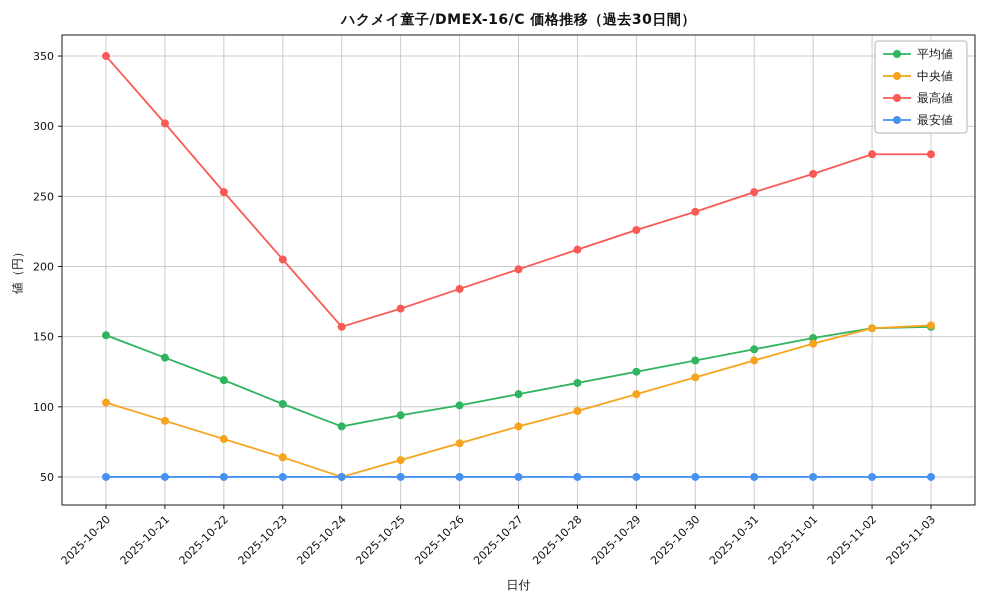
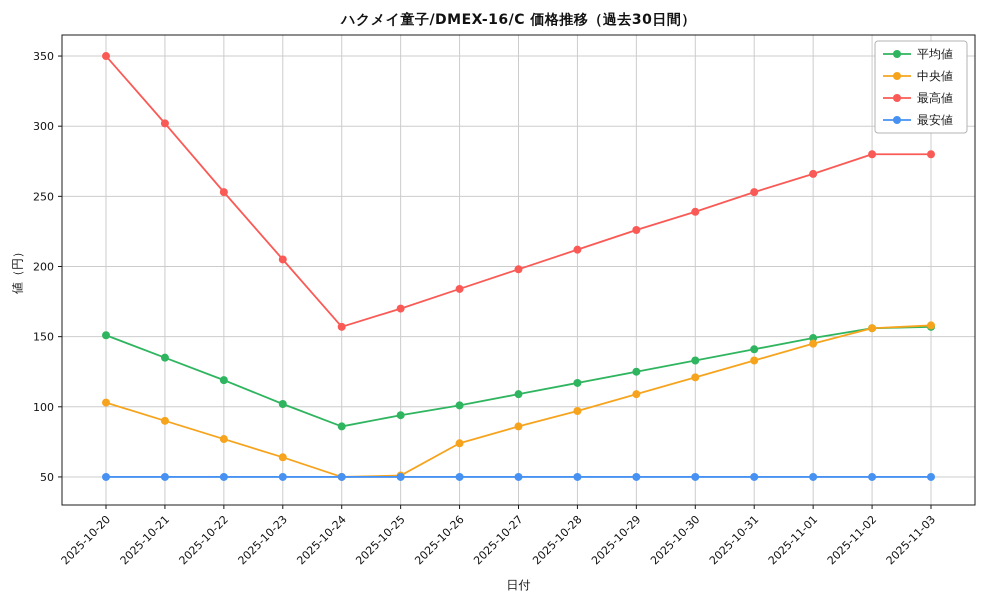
中央値/2025-10-25: 62 -> 51
